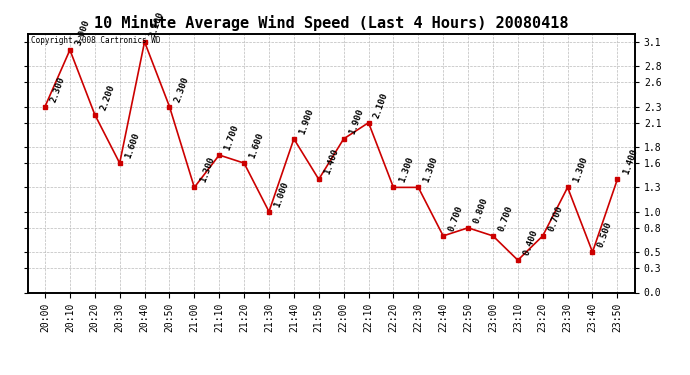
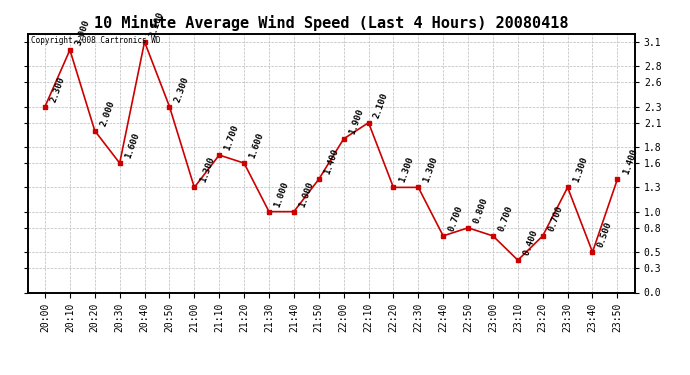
20:20: 2.200 -> 2.000
21:40: 1.900 -> 1.000
